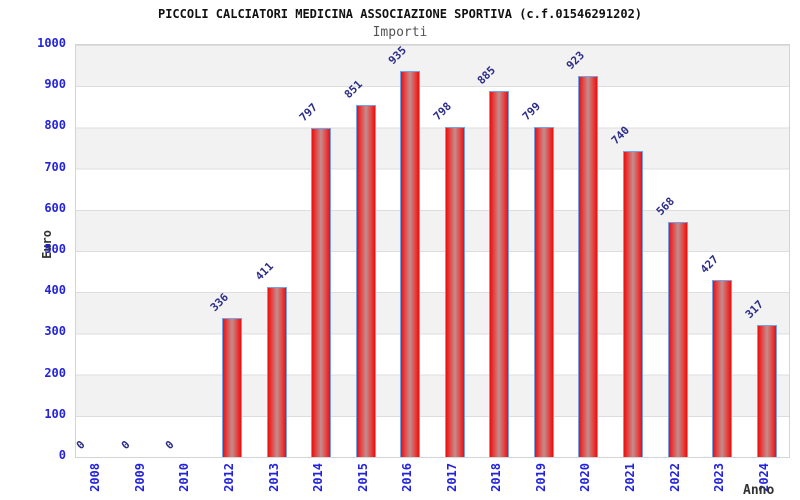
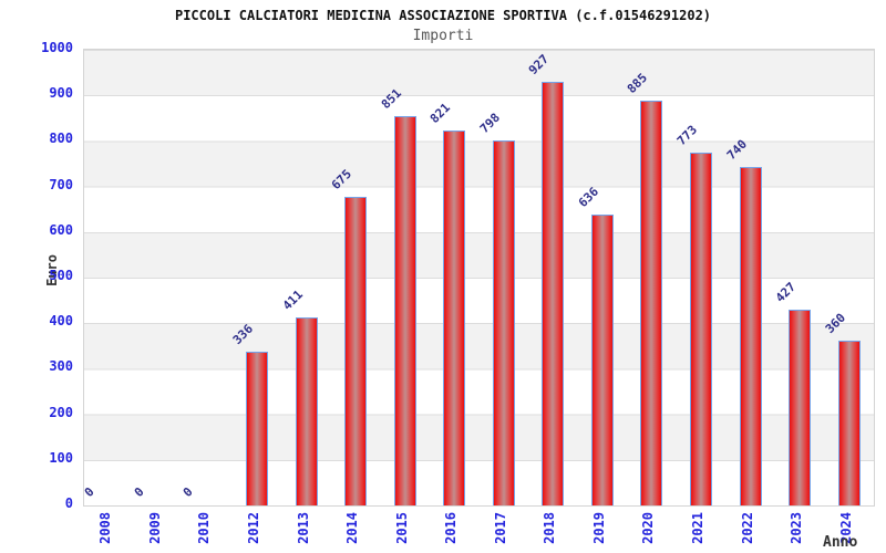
2014: 797 -> 675
2016: 935 -> 821
2018: 885 -> 927
2019: 799 -> 636
2020: 923 -> 885
2021: 740 -> 773
2022: 568 -> 740
2024: 317 -> 360
